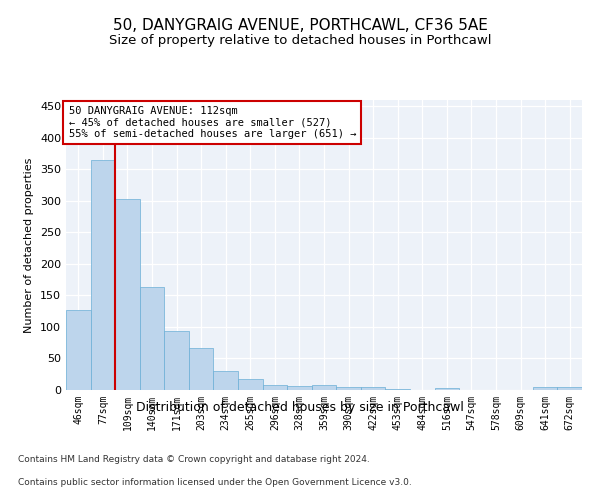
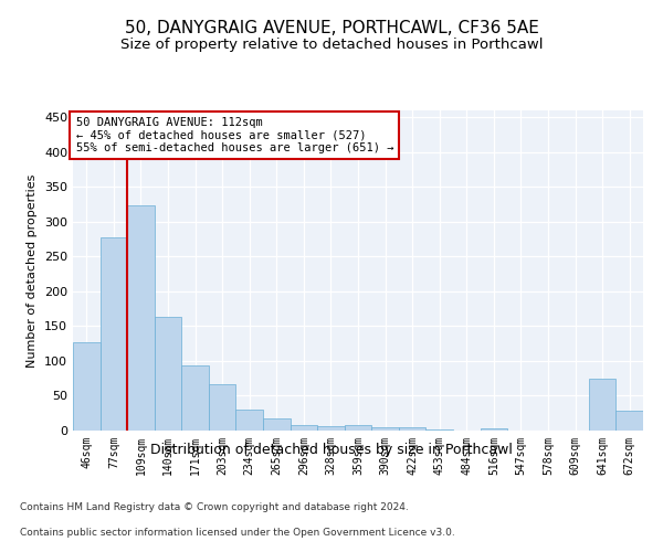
77sqm: 365 -> 278
109sqm: 303 -> 324
641sqm: 4 -> 74
672sqm: 4 -> 28
